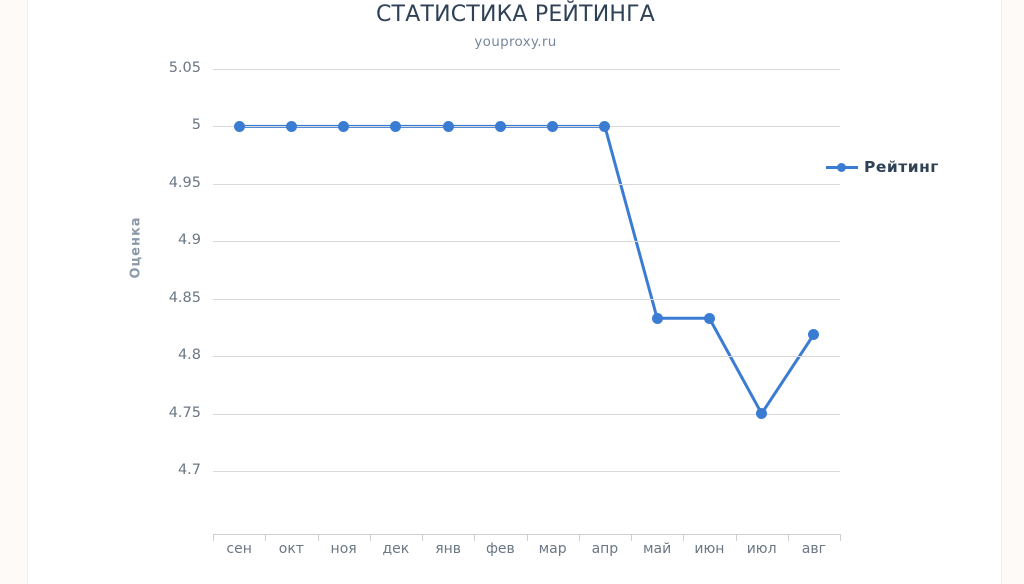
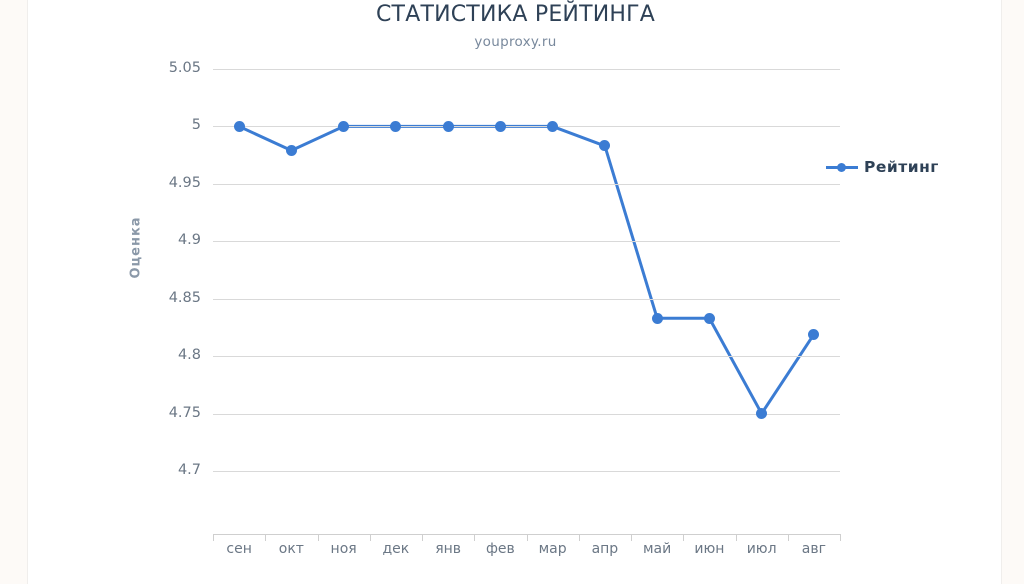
окт: 5.000 -> 4.979
апр: 5.000 -> 4.983
